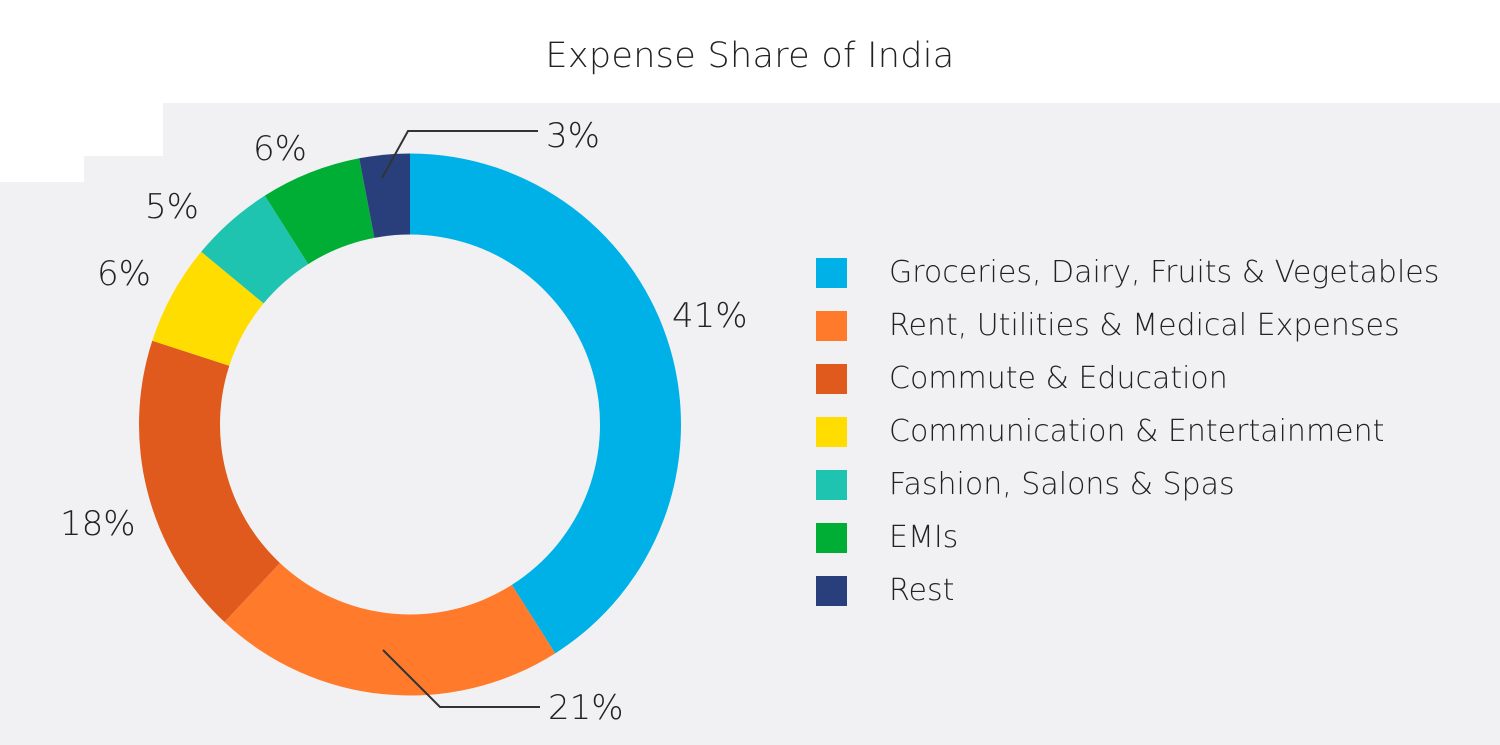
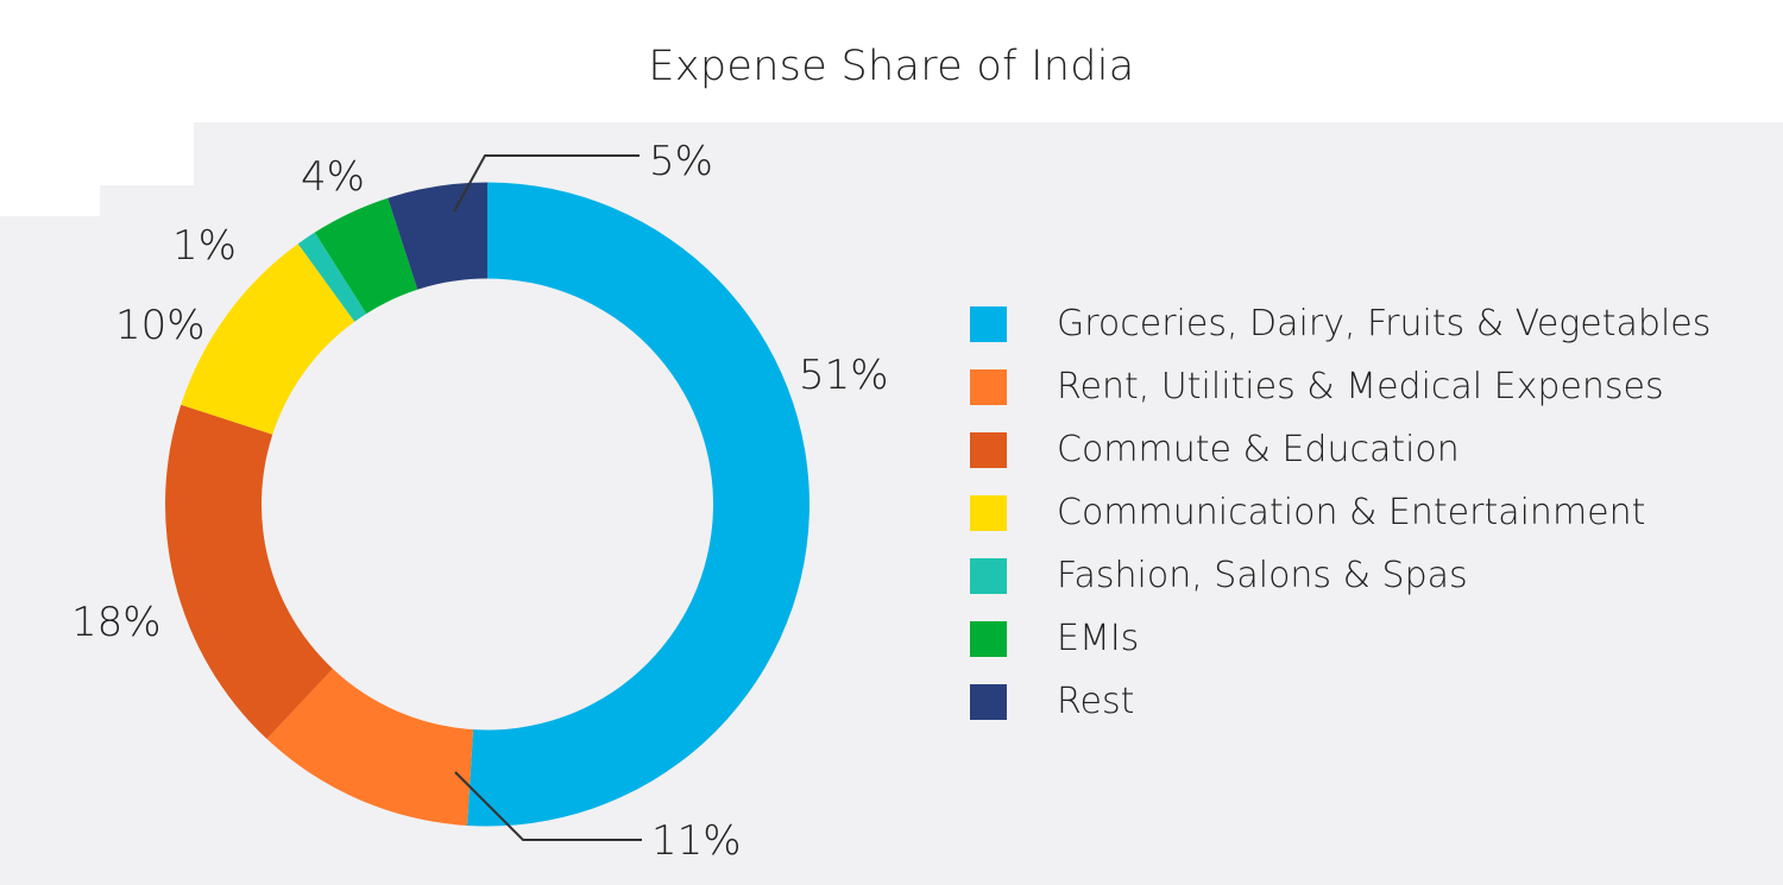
Groceries, Dairy, Fruits & Vegetables: 41% -> 51%
Rent, Utilities & Medical Expenses: 21% -> 11%
Communication & Entertainment: 6% -> 10%
Fashion, Salons & Spas: 5% -> 1%
EMIs: 6% -> 4%
Rest: 3% -> 5%
